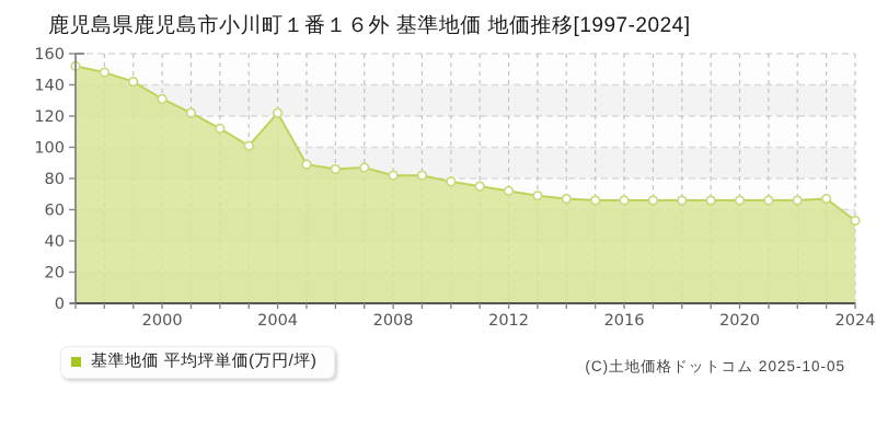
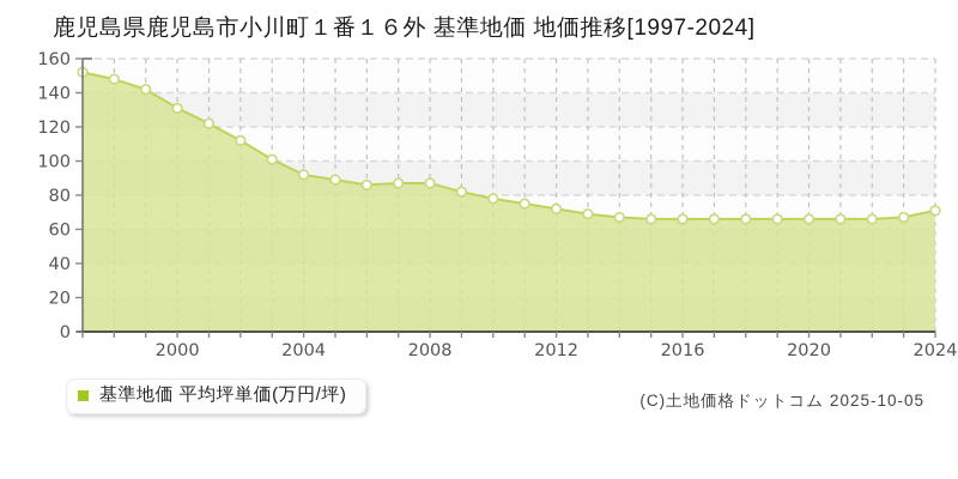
2004: 122 -> 92
2008: 82 -> 87
2024: 53 -> 71
